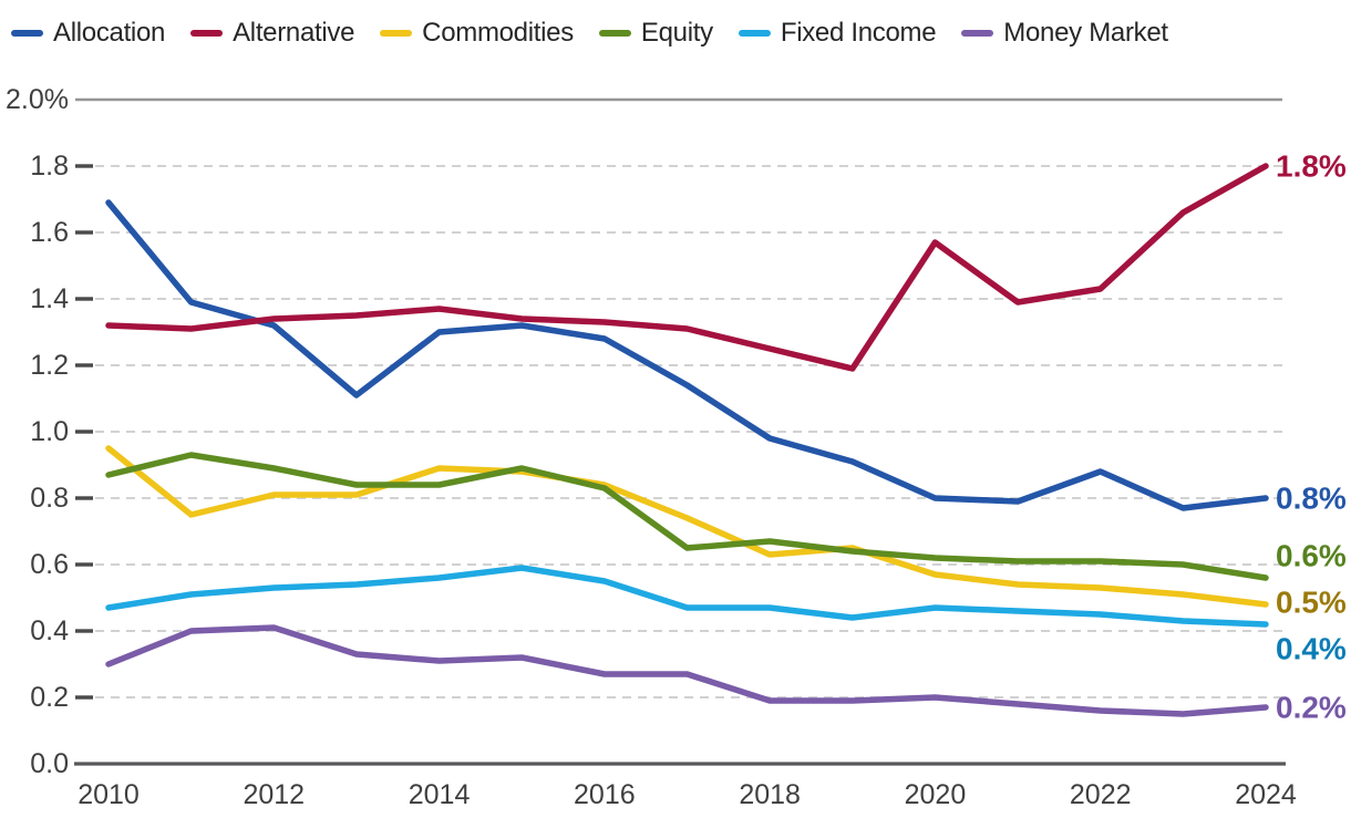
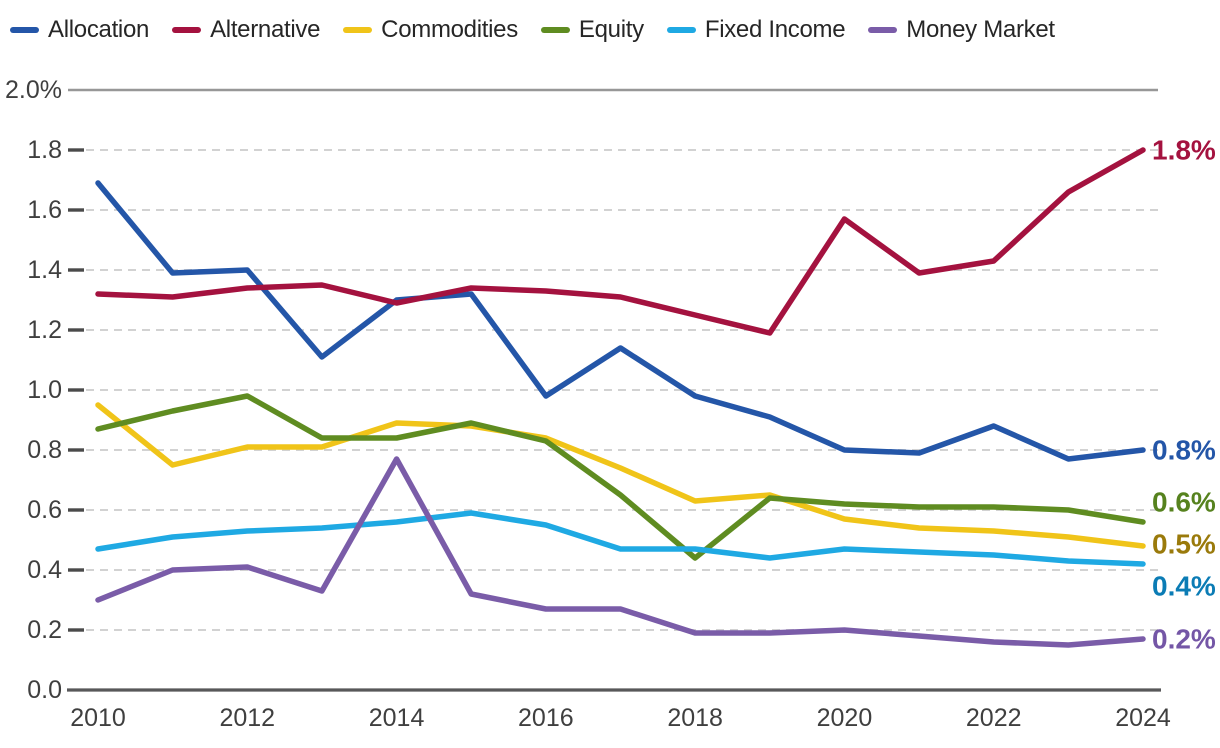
Allocation/2012: 1.32% -> 1.40%
Equity/2012: 0.89% -> 0.98%
Alternative/2014: 1.37% -> 1.29%
Money Market/2014: 0.31% -> 0.77%
Allocation/2016: 1.28% -> 0.98%
Equity/2018: 0.67% -> 0.44%
